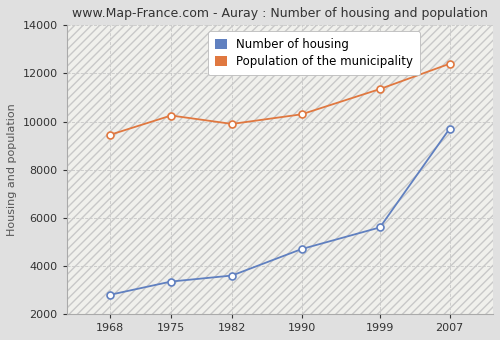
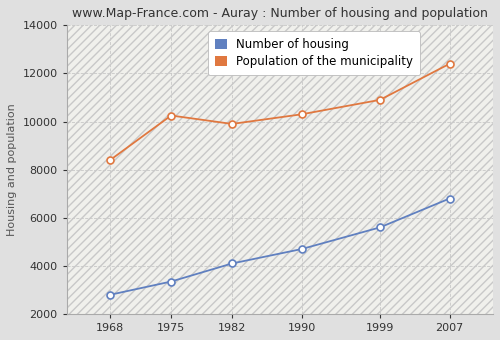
Population of the municipality/1968: 9450 -> 8400
Number of housing/1982: 3600 -> 4100
Population of the municipality/1999: 11350 -> 10900
Number of housing/2007: 9700 -> 6800
